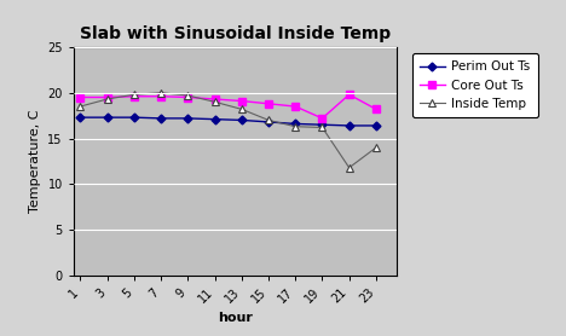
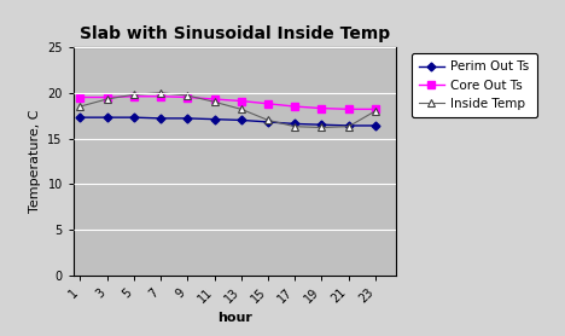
Core Out Ts/19: 17.2 -> 18.3
Core Out Ts/21: 19.8 -> 18.2
Inside Temp/21: 11.8 -> 16.3
Inside Temp/23: 14.0 -> 18.0
